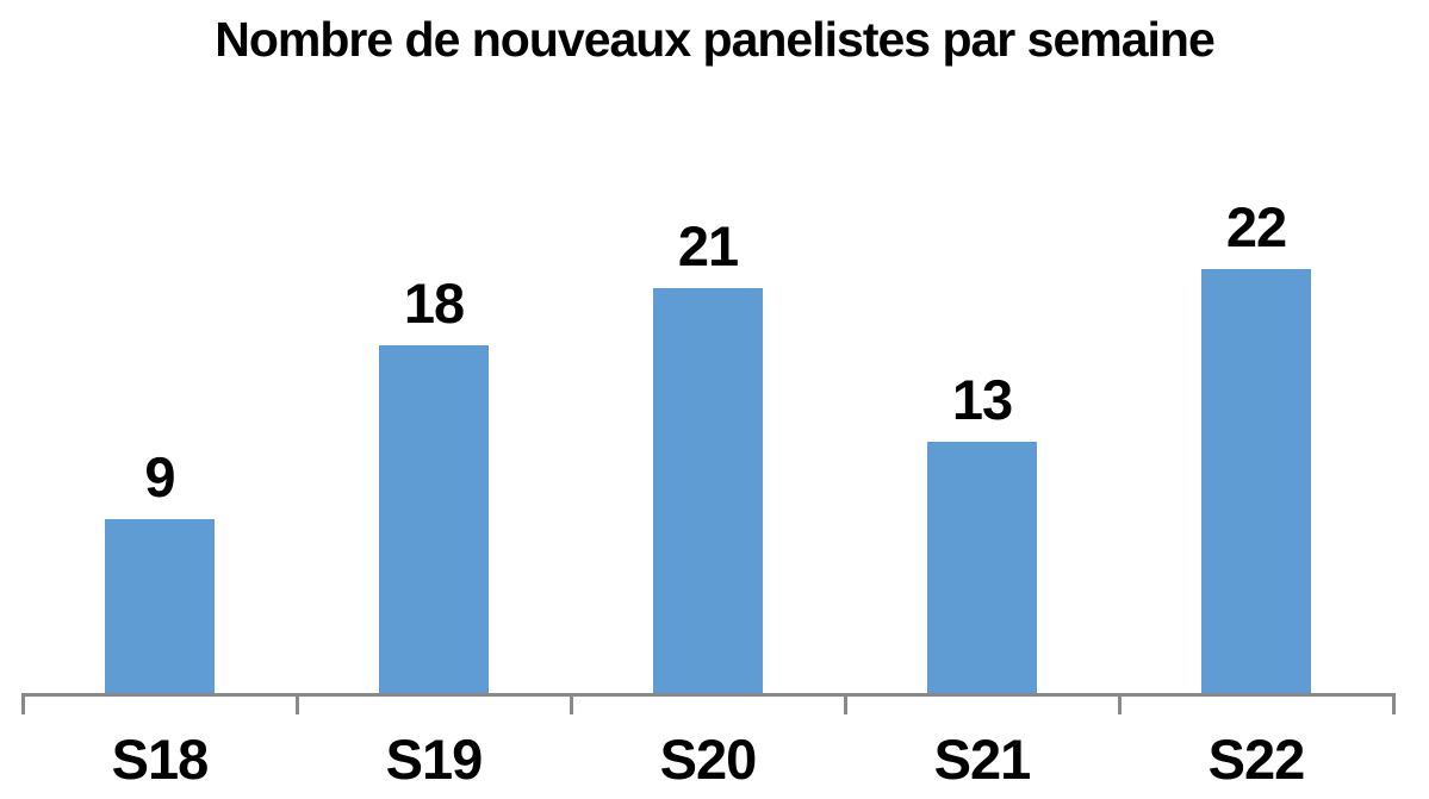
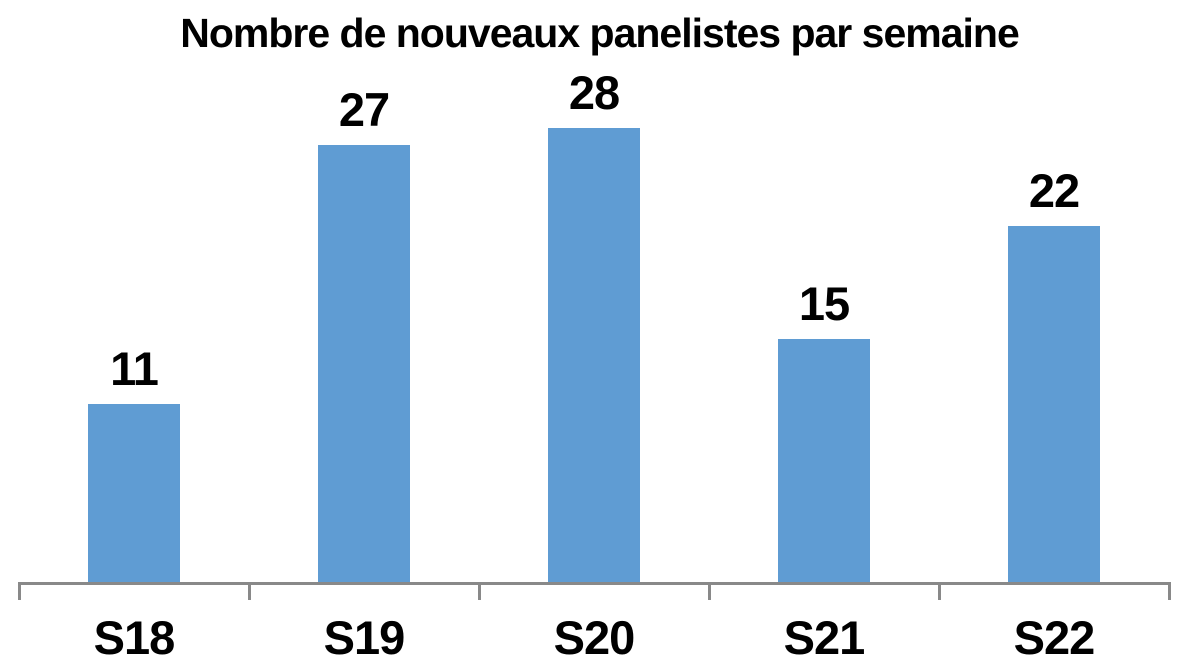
S18: 9 -> 11
S19: 18 -> 27
S20: 21 -> 28
S21: 13 -> 15
